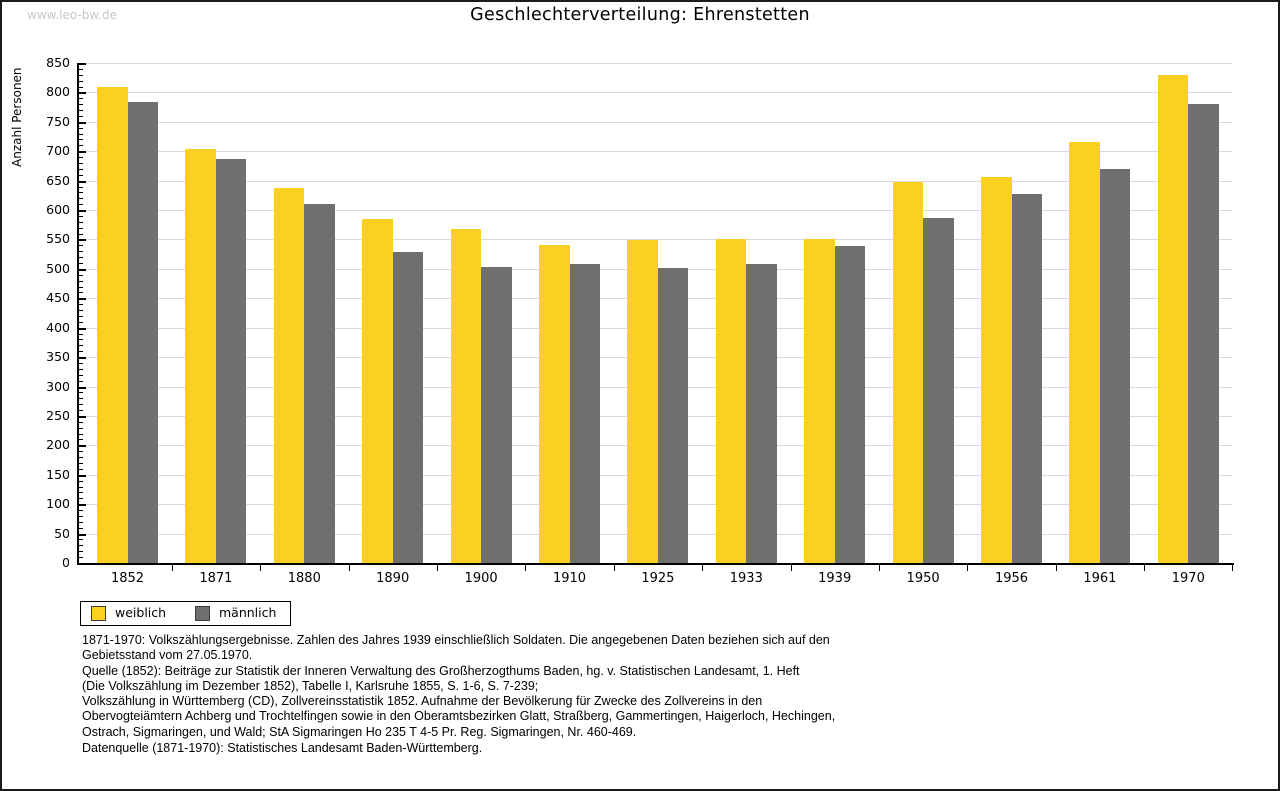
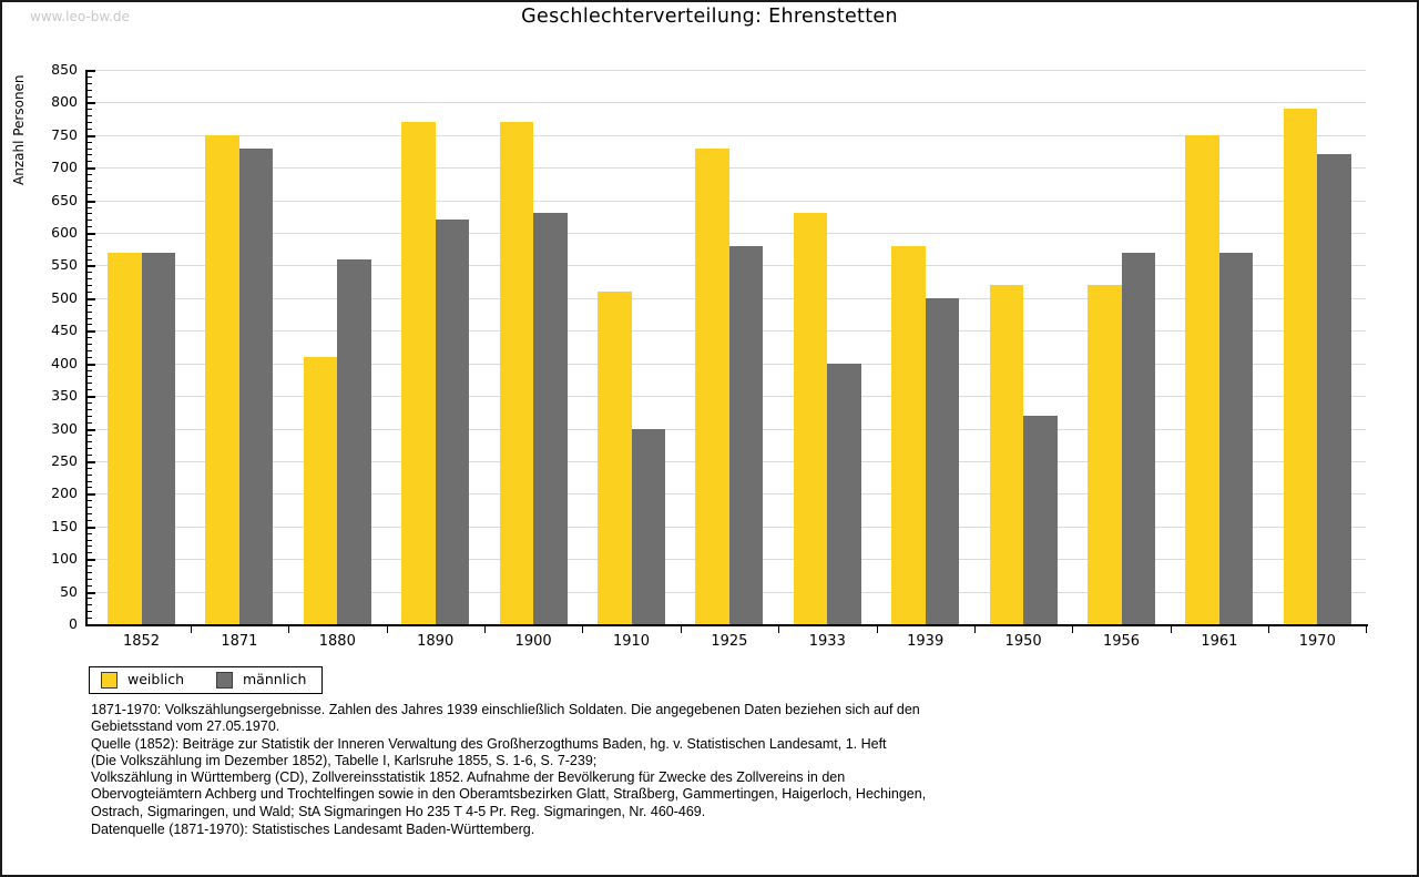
weiblich/1852: 810 -> 570
männlich/1852: 780 -> 570
weiblich/1871: 700 -> 750
männlich/1871: 690 -> 730
weiblich/1880: 640 -> 410
männlich/1880: 610 -> 560
weiblich/1890: 580 -> 770
männlich/1890: 530 -> 620
weiblich/1900: 570 -> 770
männlich/1900: 500 -> 630
weiblich/1910: 540 -> 510
männlich/1910: 510 -> 300
weiblich/1925: 550 -> 730
männlich/1925: 500 -> 580
weiblich/1933: 550 -> 630
männlich/1933: 510 -> 400
weiblich/1939: 550 -> 580
männlich/1939: 540 -> 500
weiblich/1950: 650 -> 520
männlich/1950: 590 -> 320
weiblich/1956: 660 -> 520
männlich/1956: 630 -> 570
weiblich/1961: 720 -> 750
männlich/1961: 670 -> 570
weiblich/1970: 830 -> 790
männlich/1970: 780 -> 720
